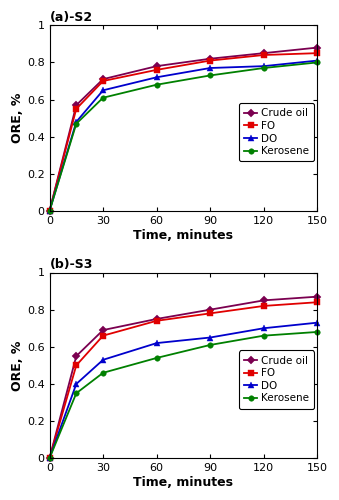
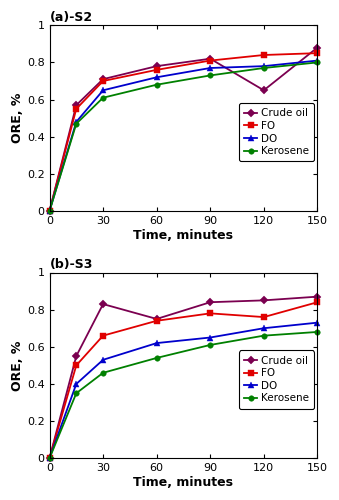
(a)-S2/Crude oil/120: 0.85 -> 0.65
(b)-S3/Crude oil/30: 0.69 -> 0.83
(b)-S3/Crude oil/90: 0.80 -> 0.84
(b)-S3/FO/120: 0.82 -> 0.76
